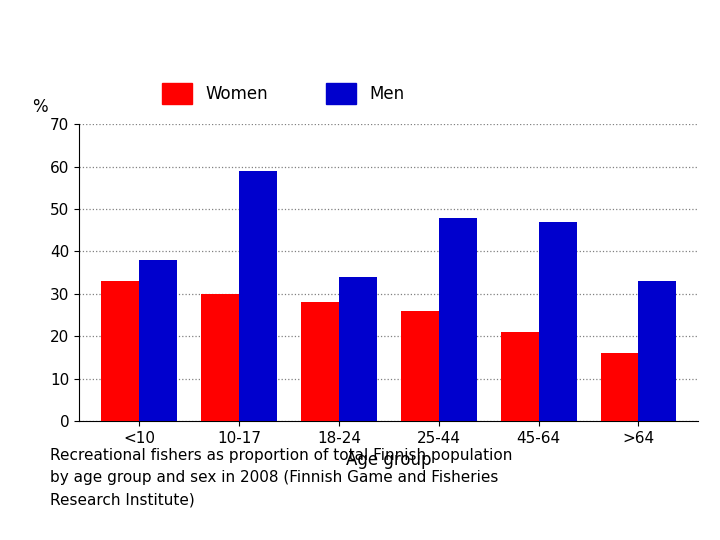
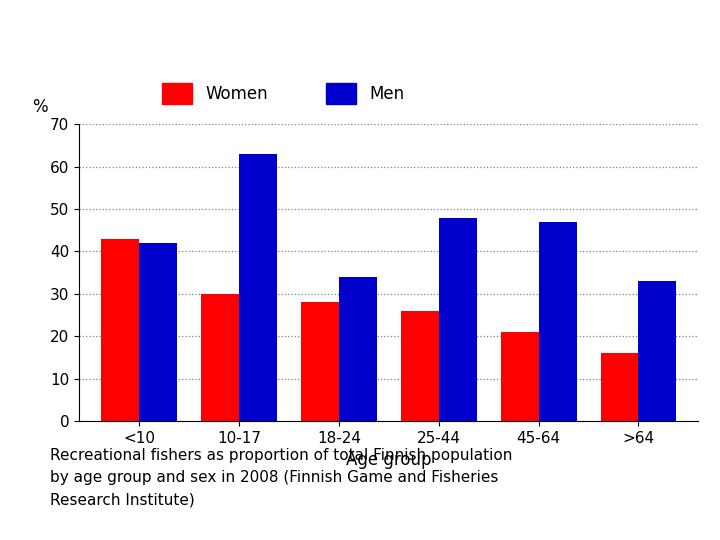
Women/<10: 33 -> 43
Men/<10: 38 -> 42
Men/10-17: 59 -> 63
